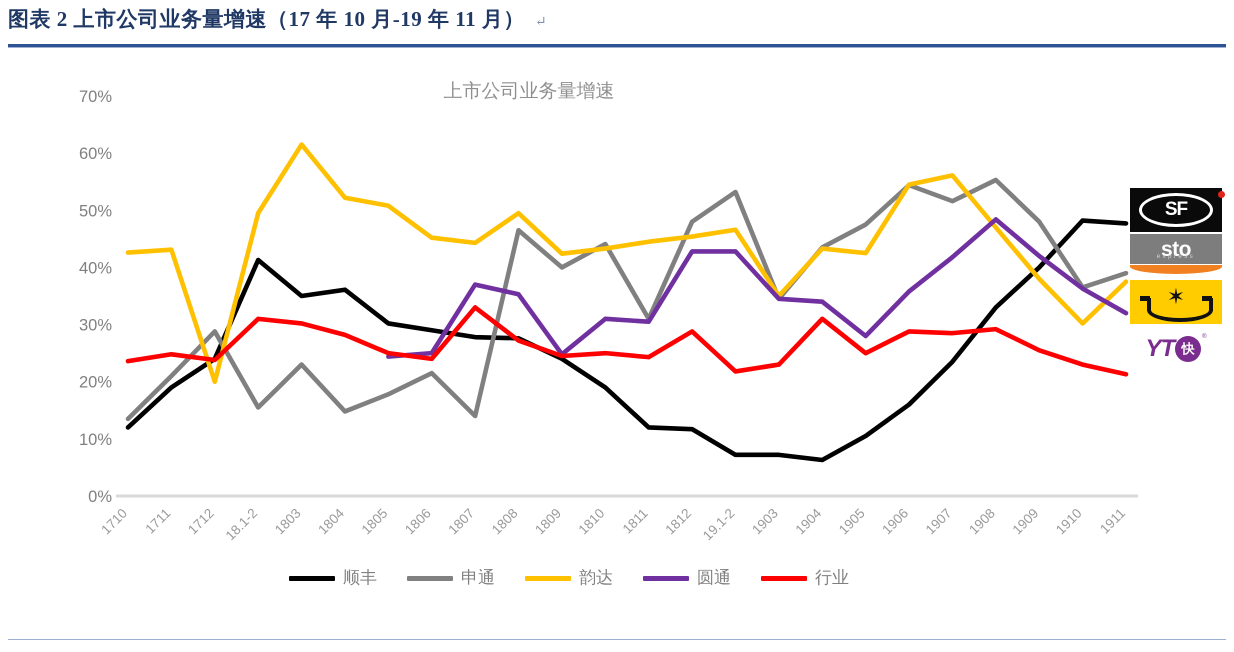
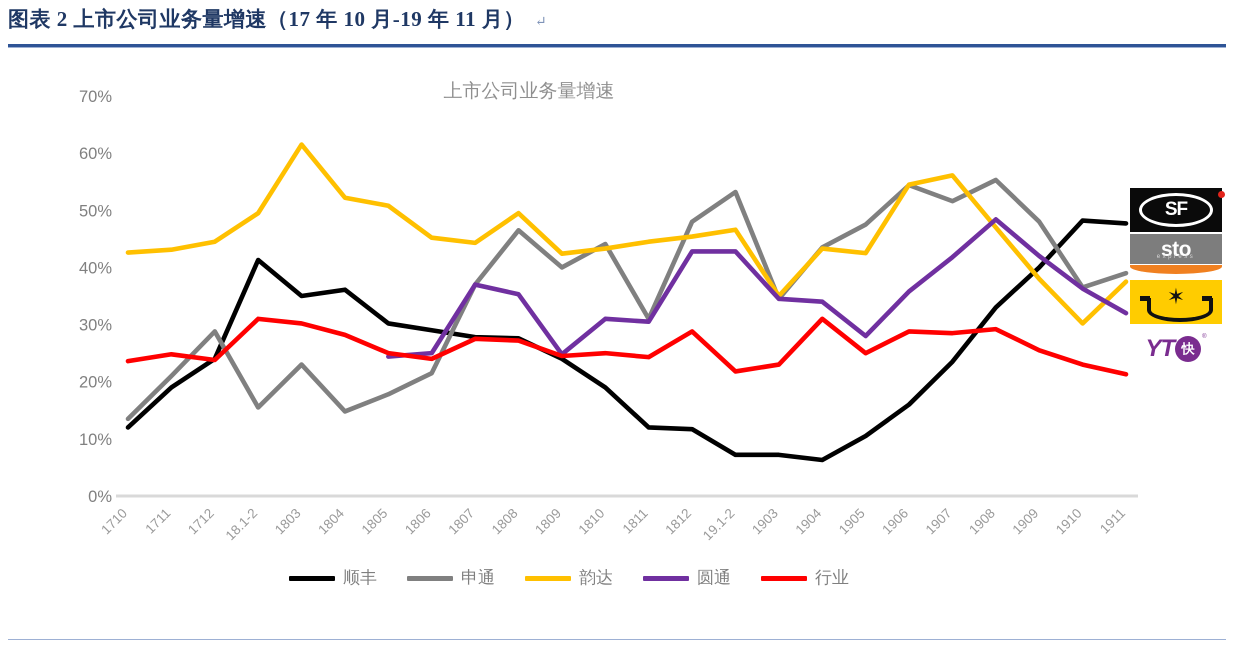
韵达/1712: 20% -> 44%
申通/1807: 14% -> 37%
行业/1807: 33% -> 28%
